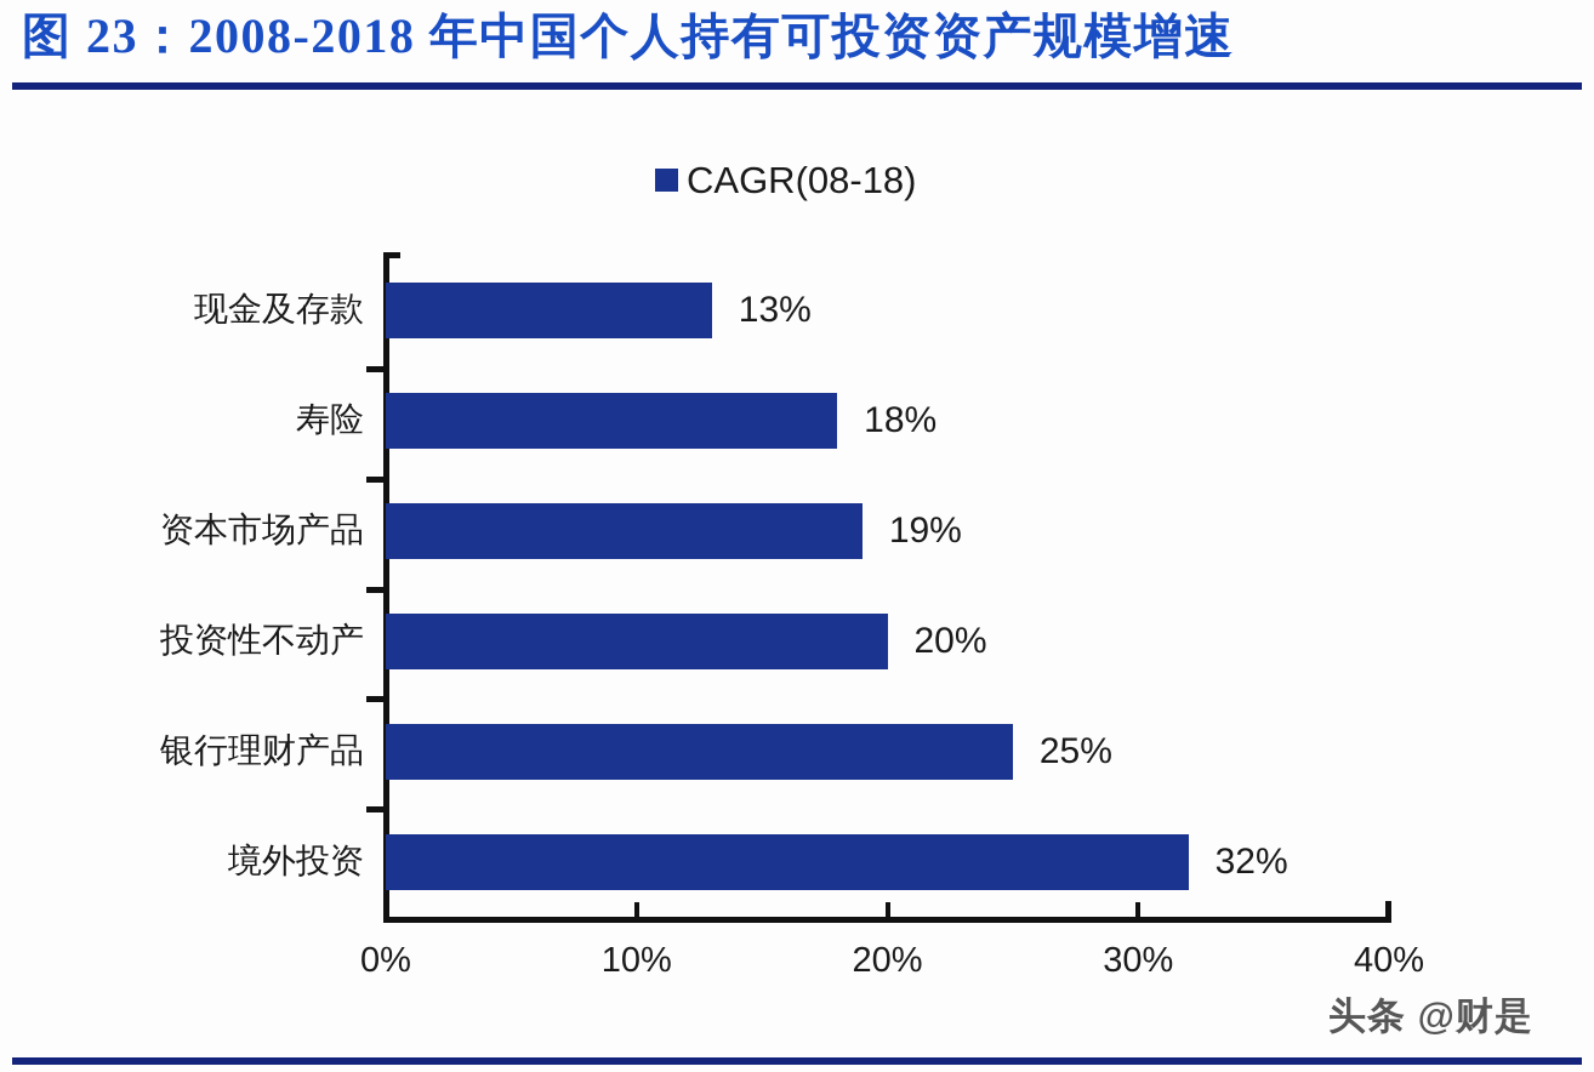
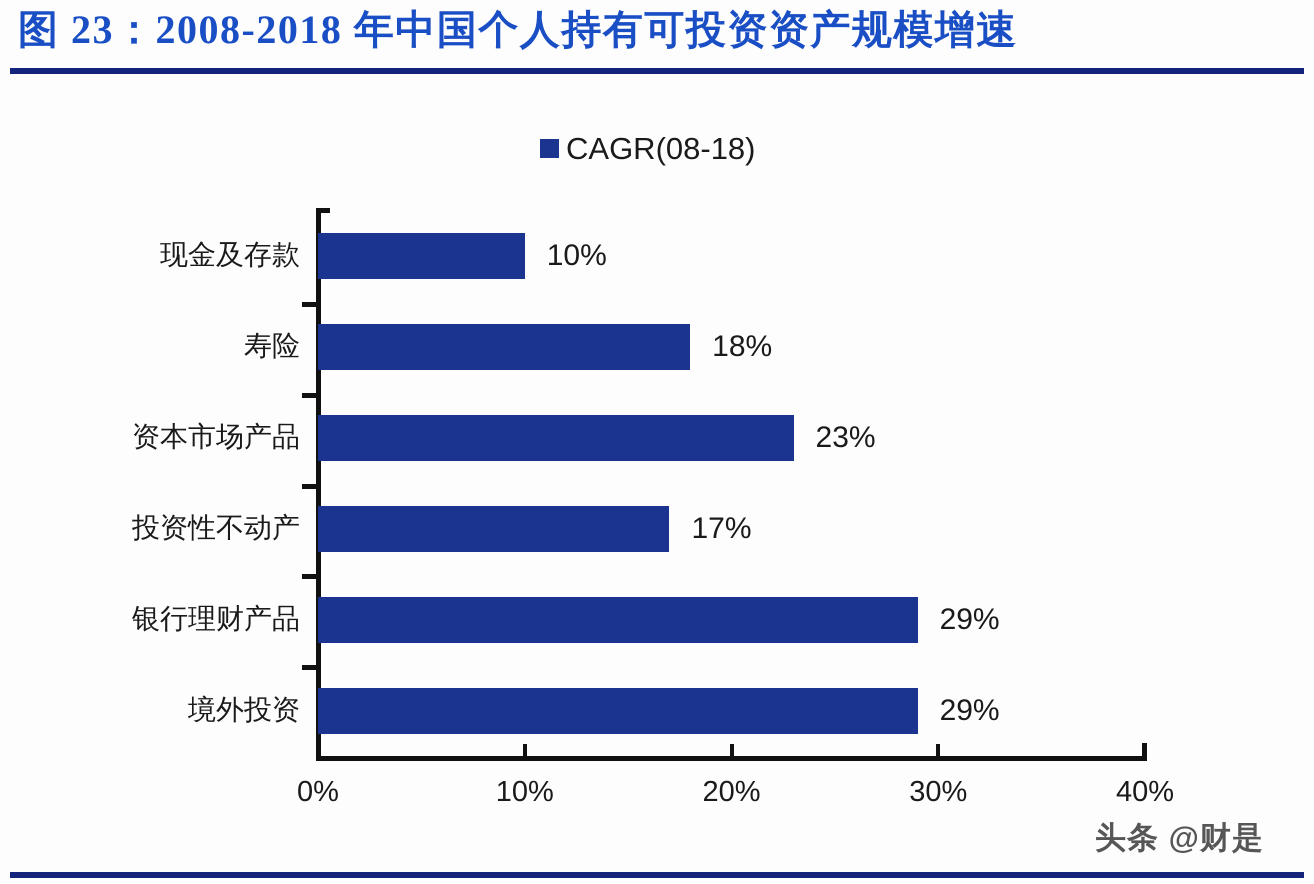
现金及存款: 13% -> 10%
资本市场产品: 19% -> 23%
投资性不动产: 20% -> 17%
银行理财产品: 25% -> 29%
境外投资: 32% -> 29%
